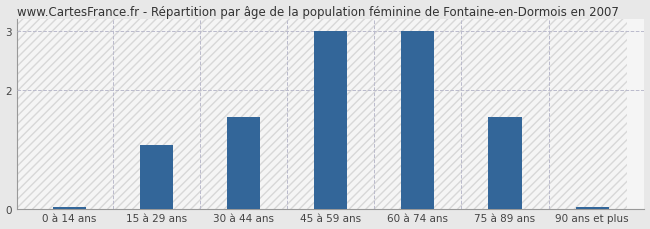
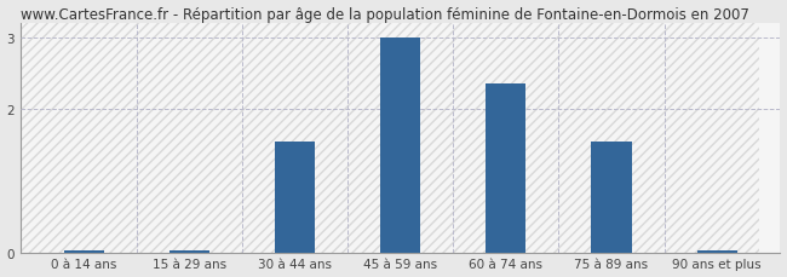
15 à 29 ans: 1.08 -> 0.03
60 à 74 ans: 3.00 -> 2.35
